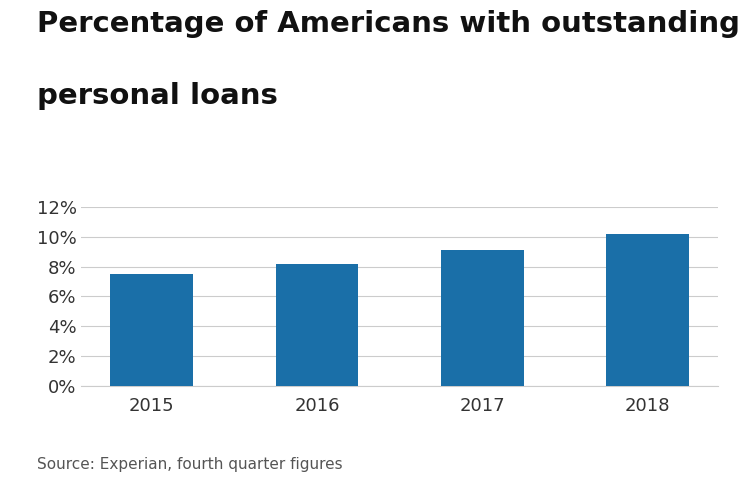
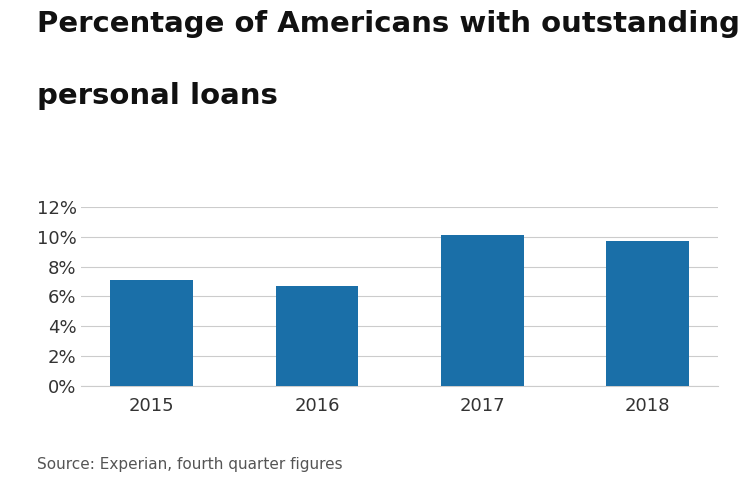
2015: 7.5% -> 7.1%
2016: 8.2% -> 6.7%
2017: 9.1% -> 10.1%
2018: 10.2% -> 9.7%
